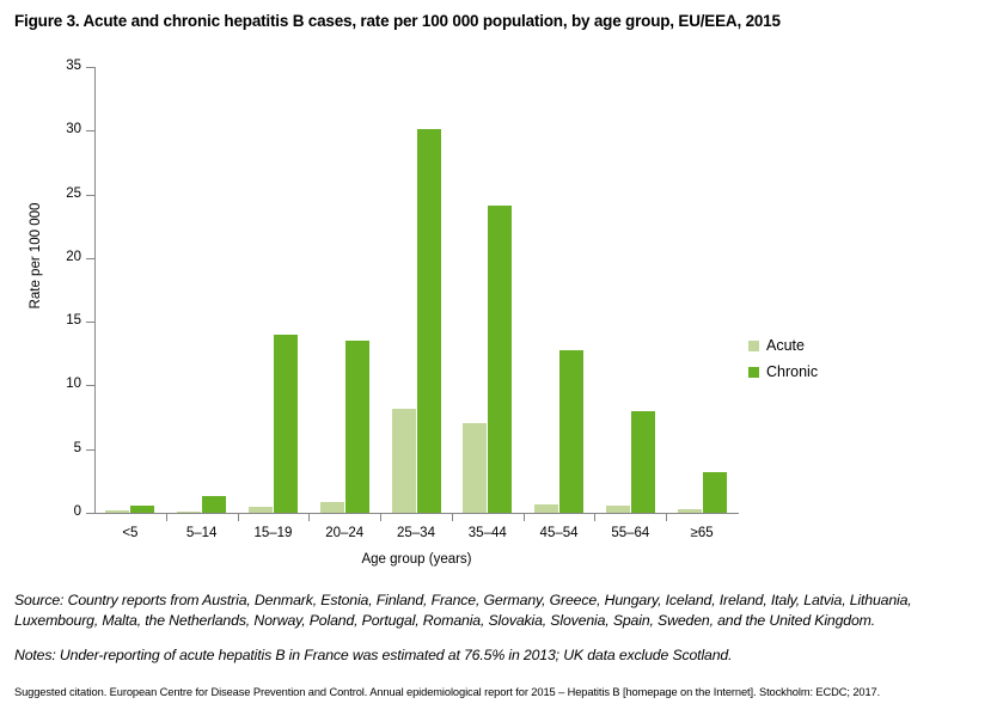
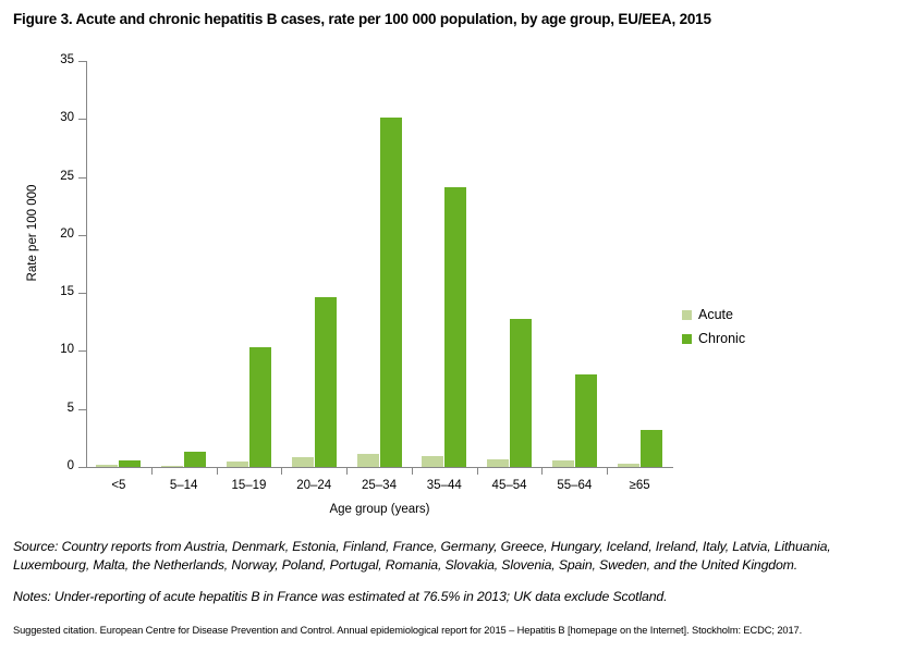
Chronic/15–19: 14.0 -> 10.3
Chronic/20–24: 13.5 -> 14.6
Acute/25–34: 8.2 -> 1.1
Acute/35–44: 7.0 -> 0.9
